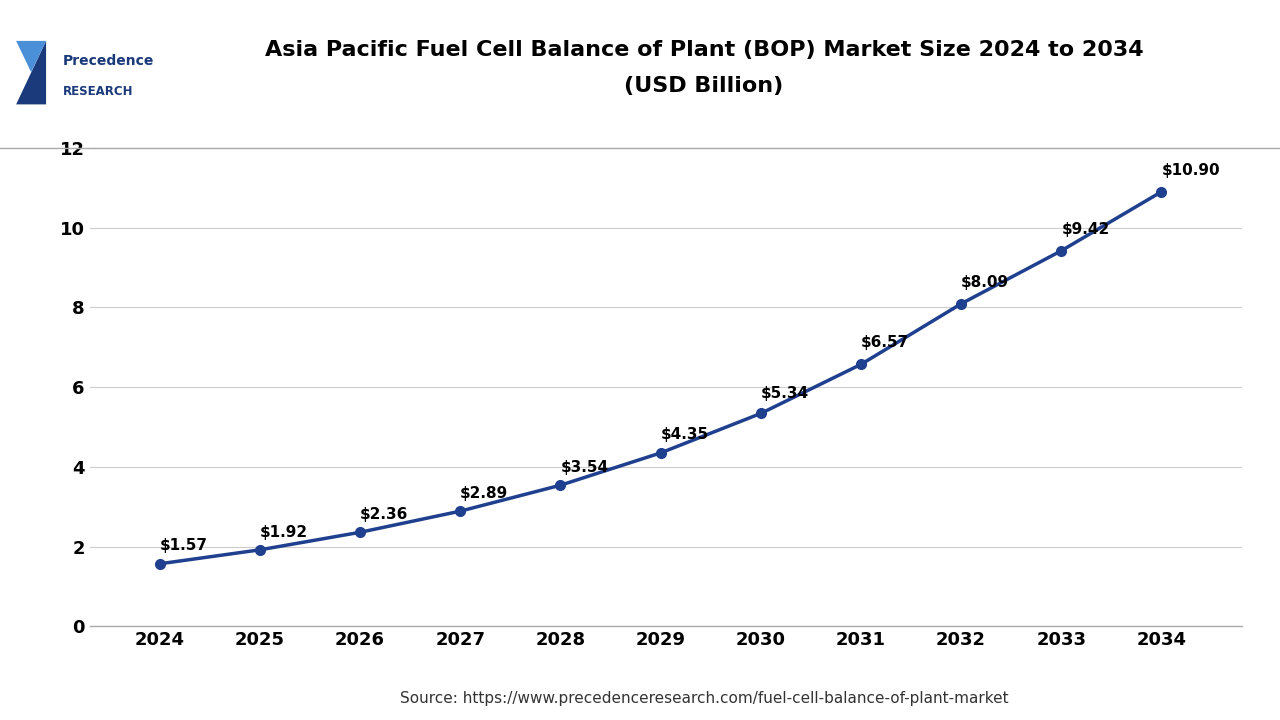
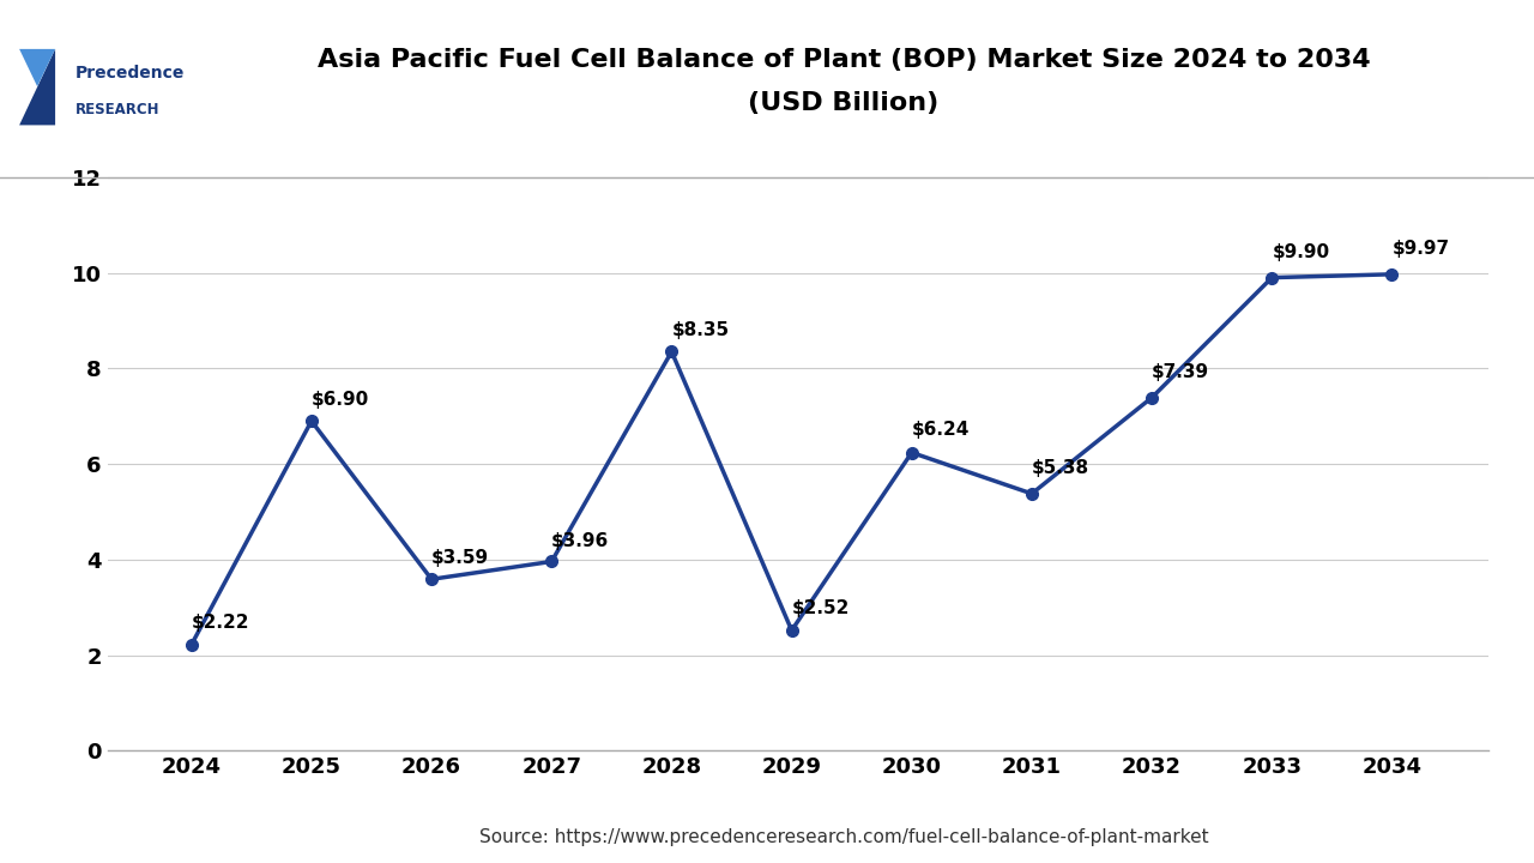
2024: $1.57 -> $2.22
2025: $1.92 -> $6.90
2026: $2.36 -> $3.59
2027: $2.89 -> $3.96
2028: $3.54 -> $8.35
2029: $4.35 -> $2.52
2030: $5.34 -> $6.24
2031: $6.57 -> $5.38
2032: $8.09 -> $7.39
2033: $9.42 -> $9.90
2034: $10.90 -> $9.97
